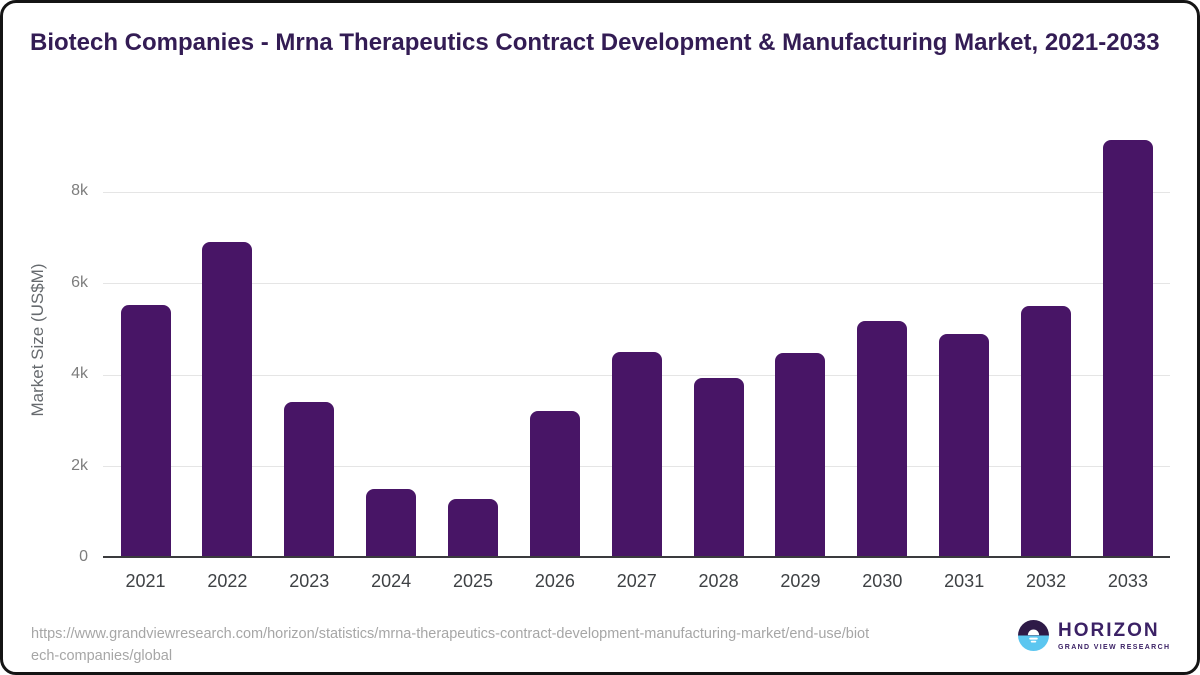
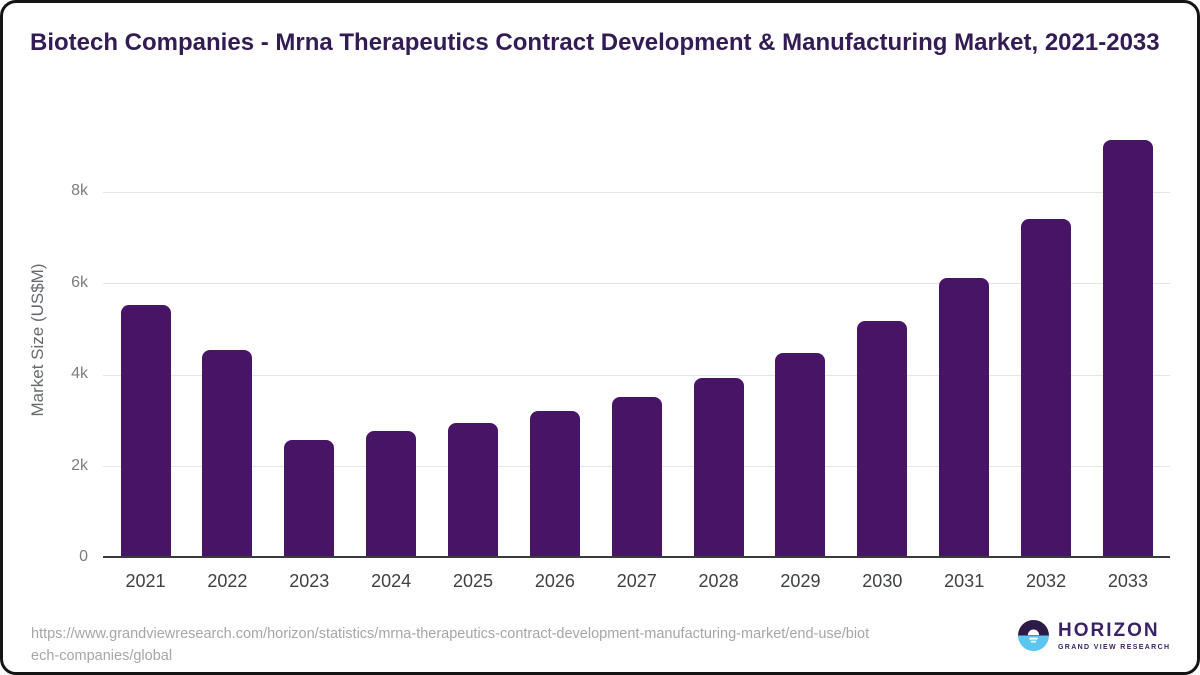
2022: 6.9k -> 4.6k
2023: 3.4k -> 2.6k
2024: 1.5k -> 2.8k
2025: 1.3k -> 3.0k
2027: 4.5k -> 3.5k
2031: 4.9k -> 6.1k
2032: 5.5k -> 7.4k
